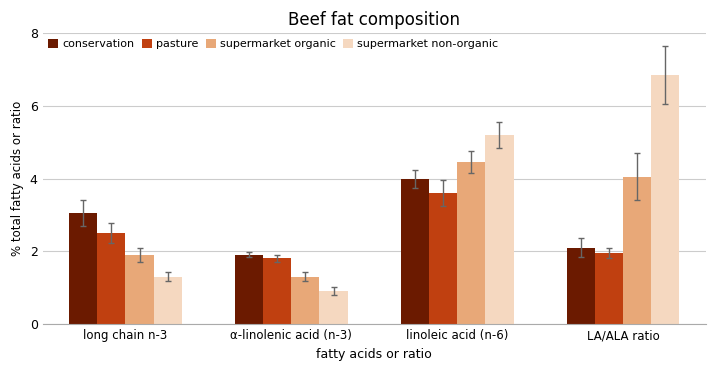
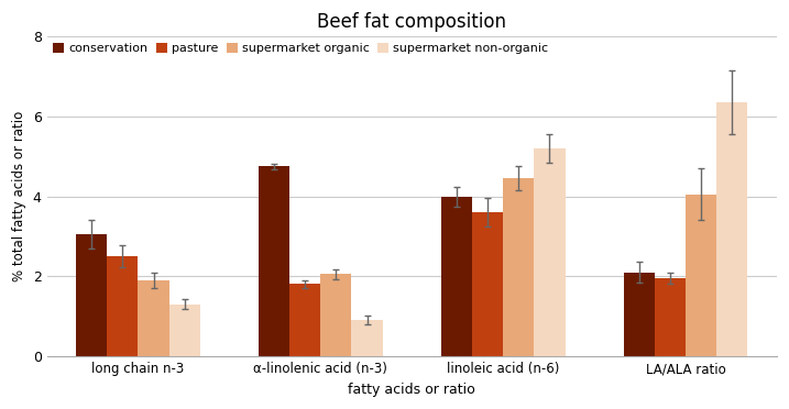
conservation/α-linolenic acid (n-3): 1.90 -> 4.75
supermarket organic/α-linolenic acid (n-3): 1.30 -> 2.05
supermarket non-organic/LA/ALA ratio: 6.85 -> 6.35
